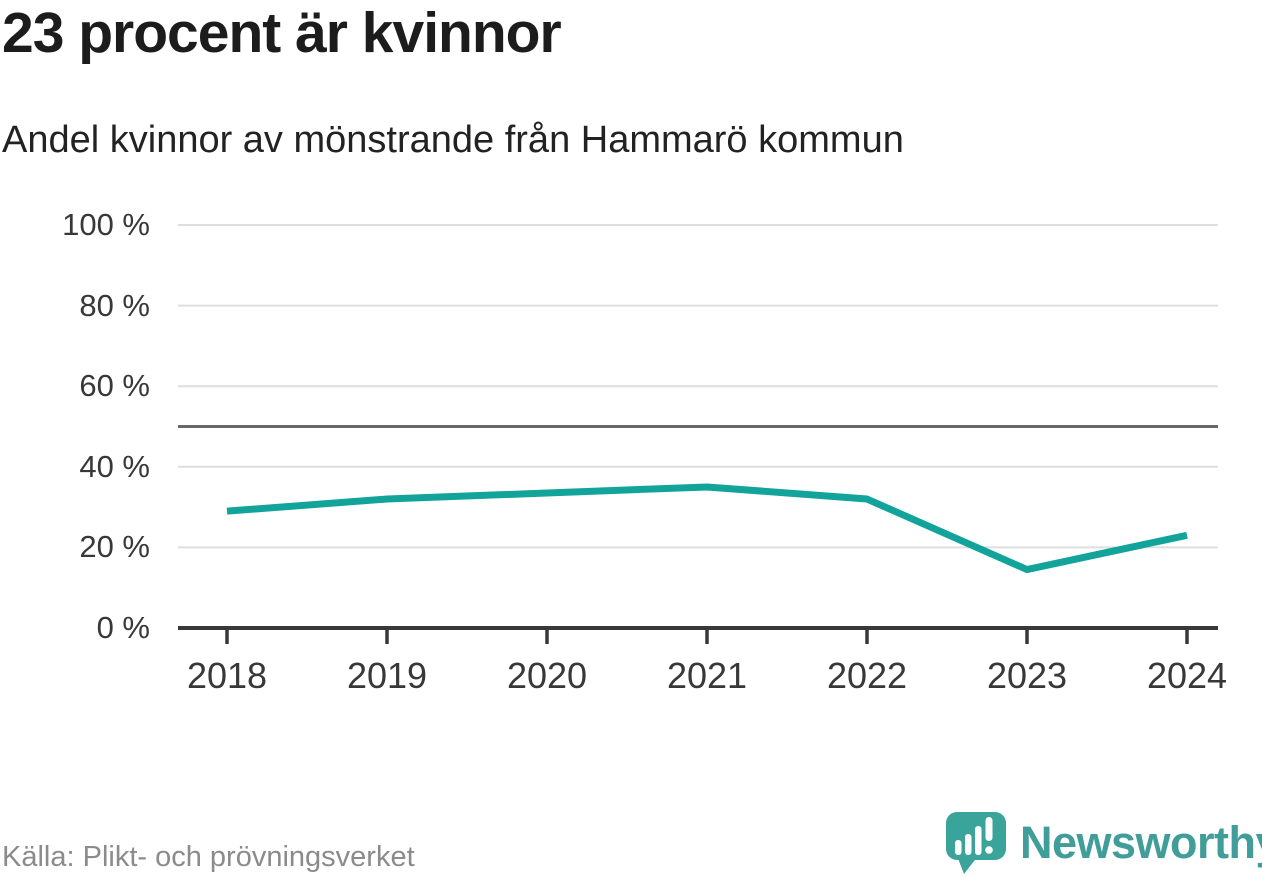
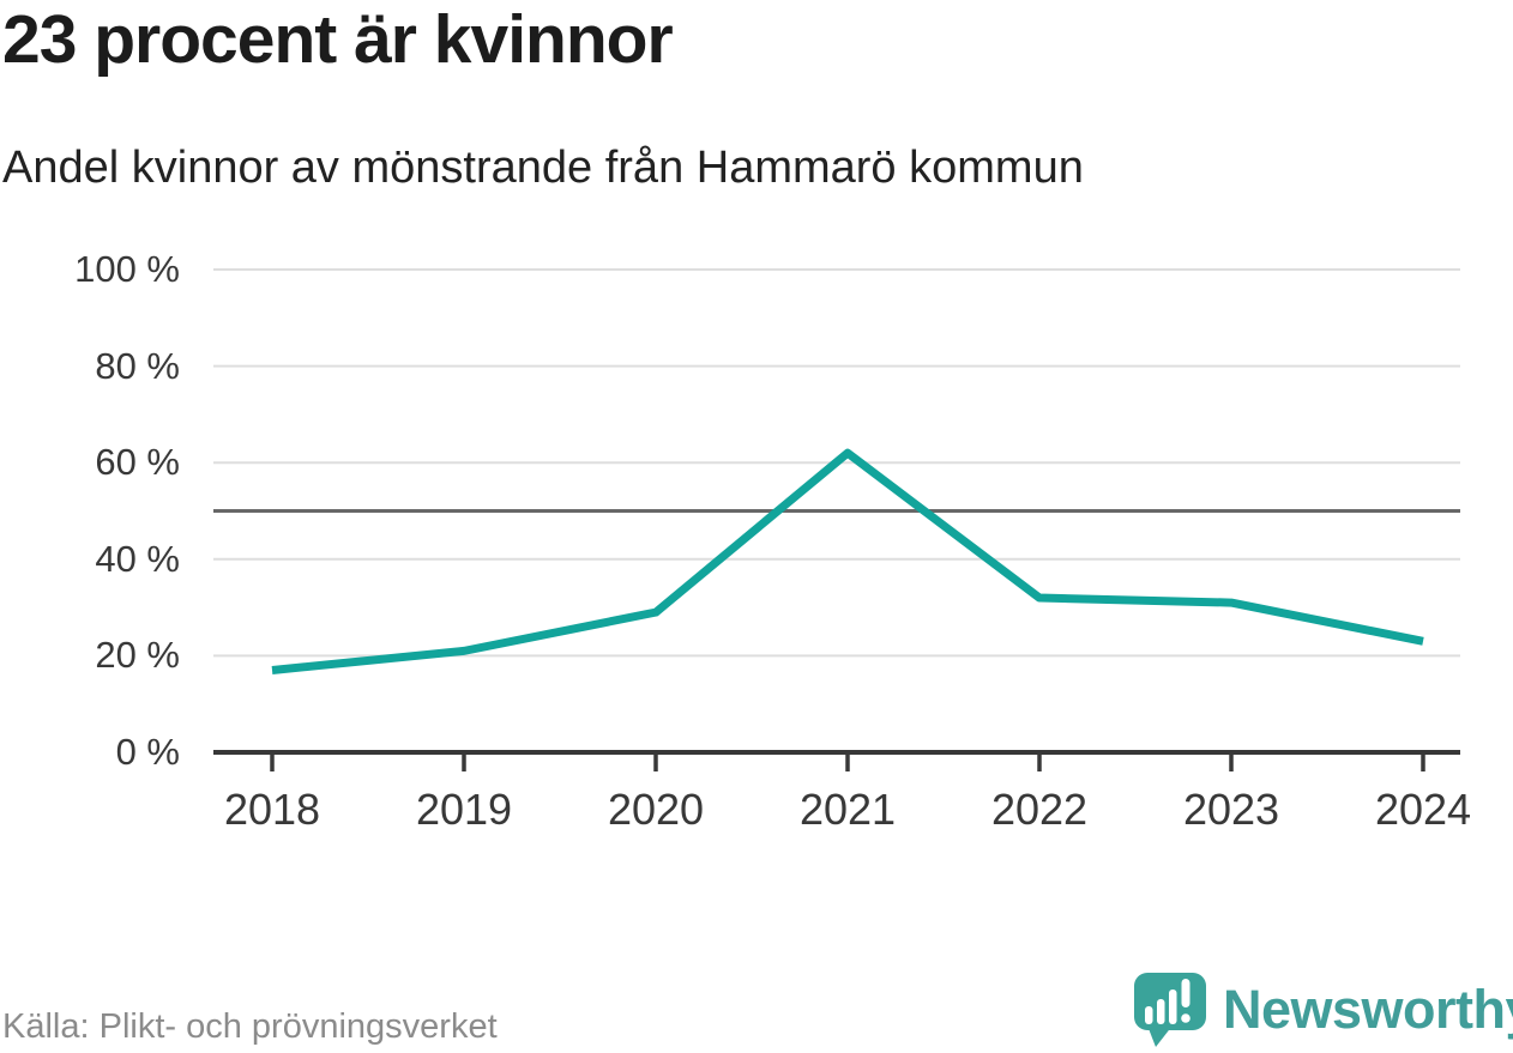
2018: 29% -> 17%
2019: 32% -> 21%
2020: 34% -> 29%
2021: 35% -> 62%
2023: 14% -> 31%
